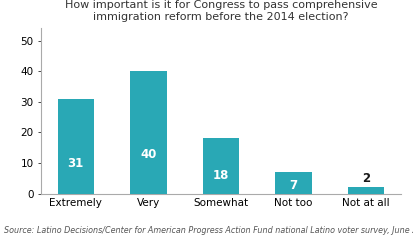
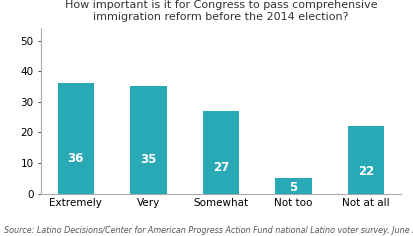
Extremely: 31 -> 36
Very: 40 -> 35
Somewhat: 18 -> 27
Not too: 7 -> 5
Not at all: 2 -> 22
